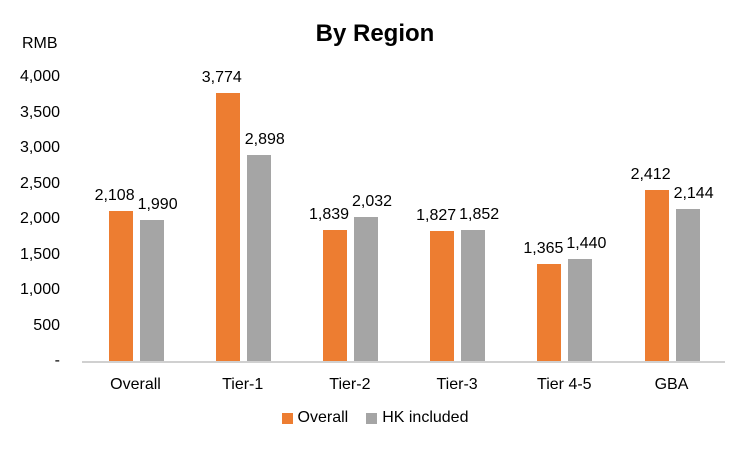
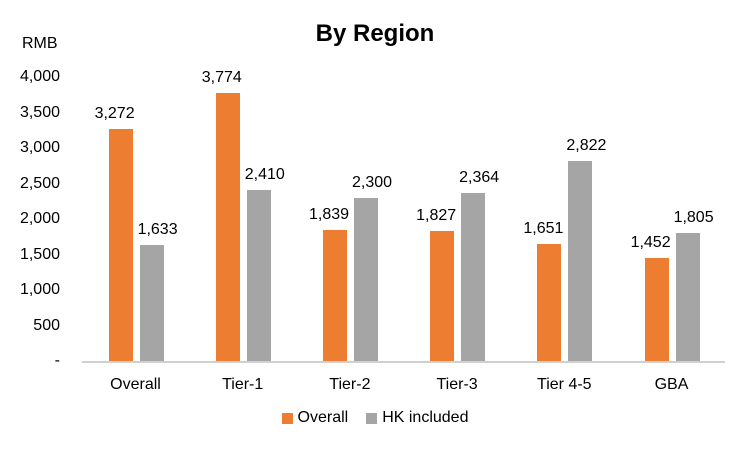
Overall/Overall: 2,108 -> 3,272
HK included/Overall: 1,990 -> 1,633
HK included/Tier-1: 2,898 -> 2,410
HK included/Tier-2: 2,032 -> 2,300
HK included/Tier-3: 1,852 -> 2,364
Overall/Tier 4-5: 1,365 -> 1,651
HK included/Tier 4-5: 1,440 -> 2,822
Overall/GBA: 2,412 -> 1,452
HK included/GBA: 2,144 -> 1,805
